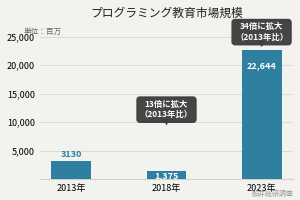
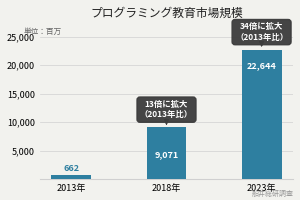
2013年: 3130 -> 662
2018年: 1,375 -> 9,071
